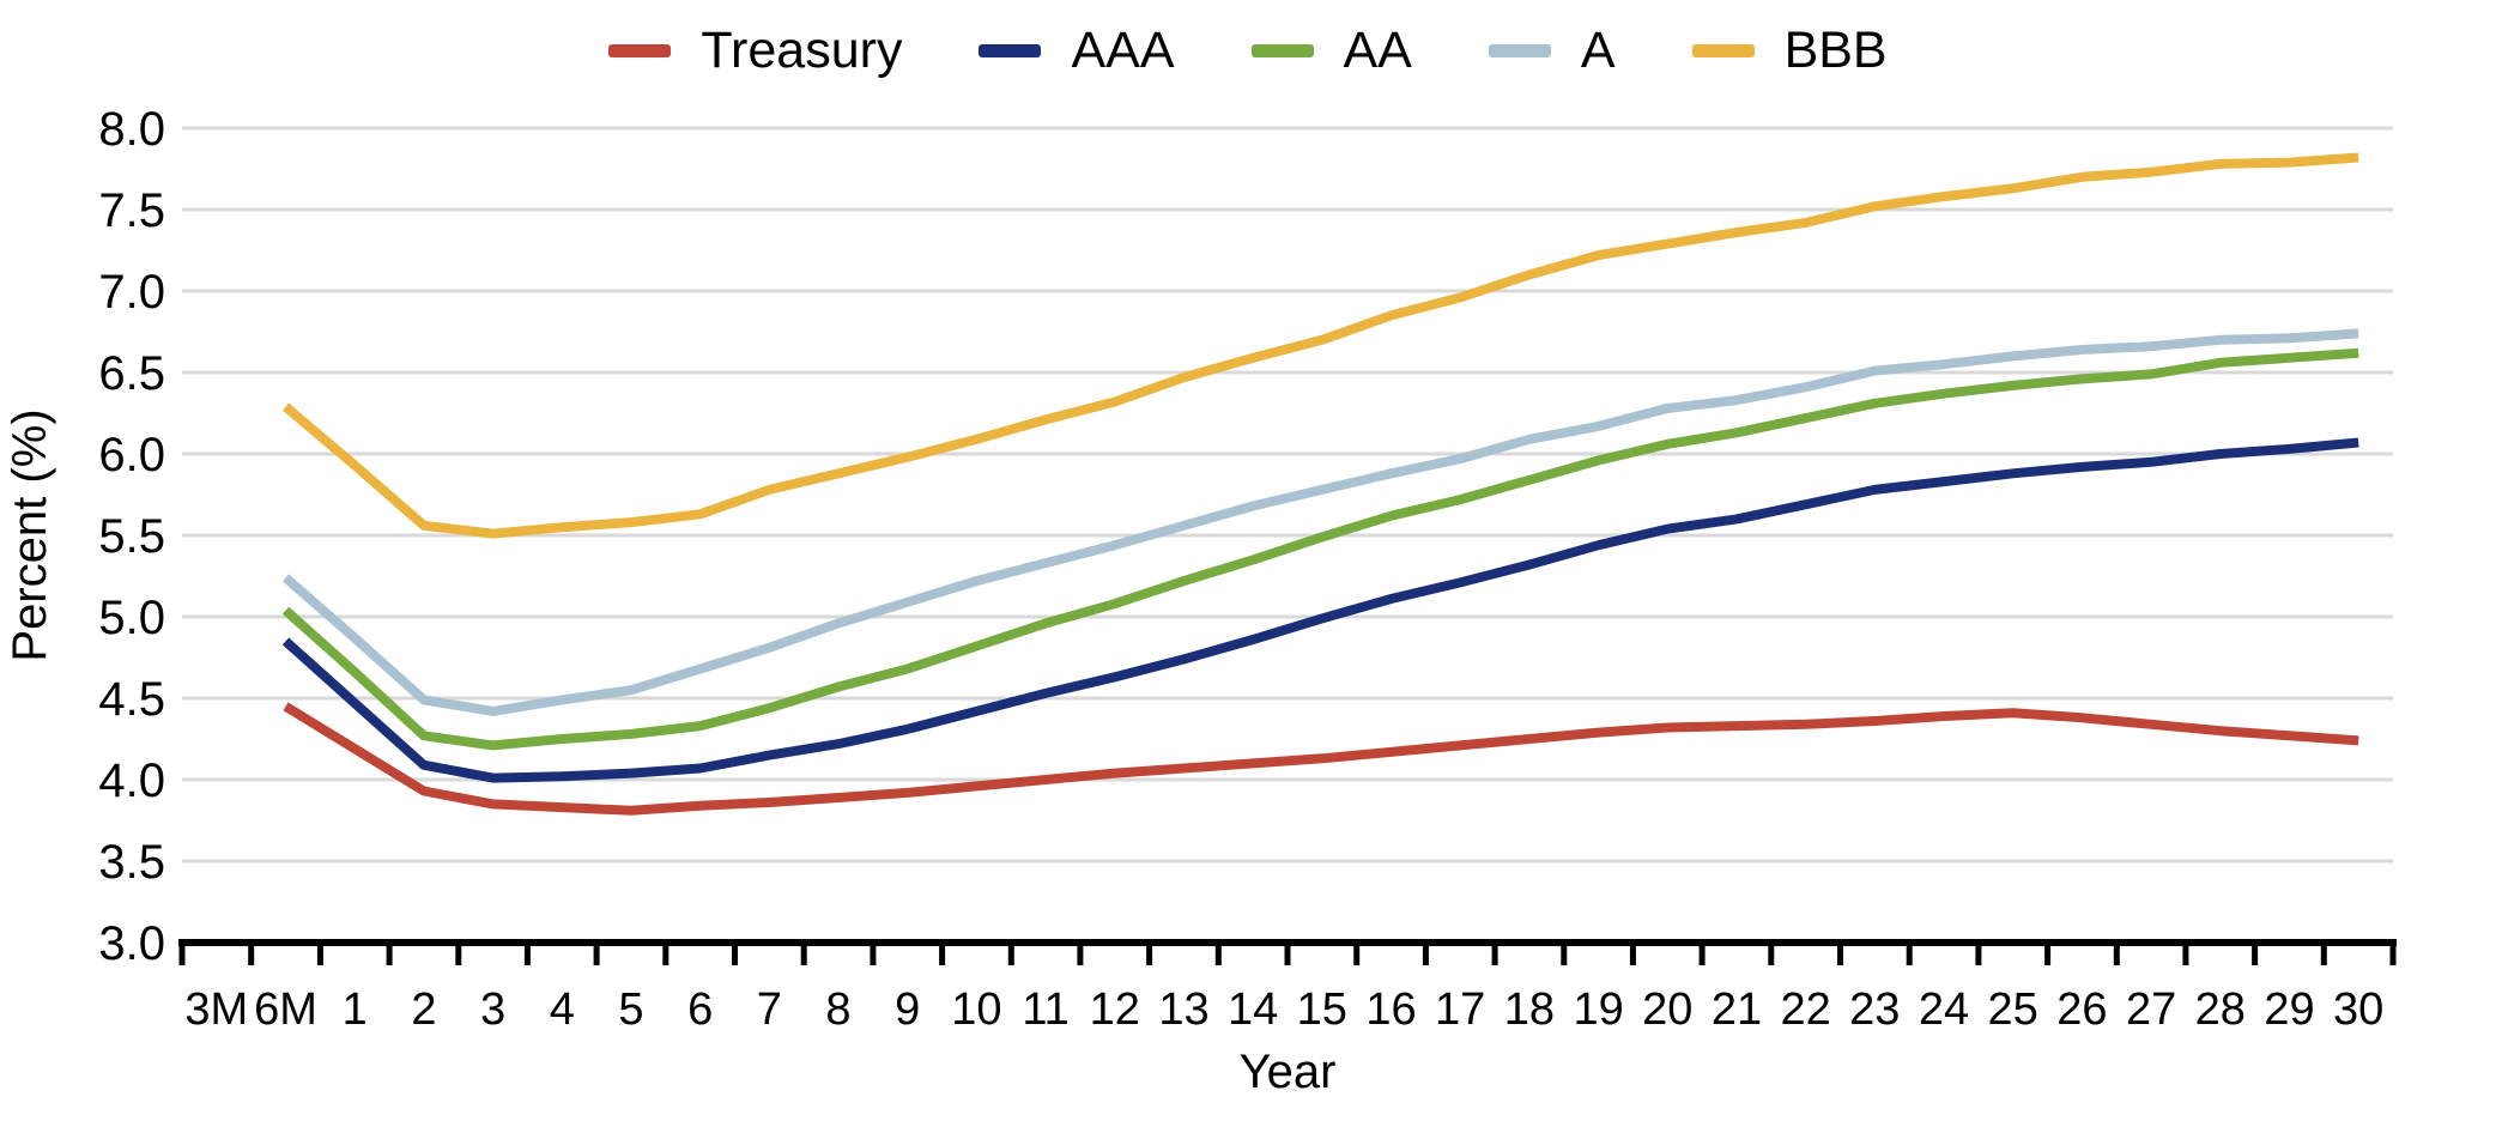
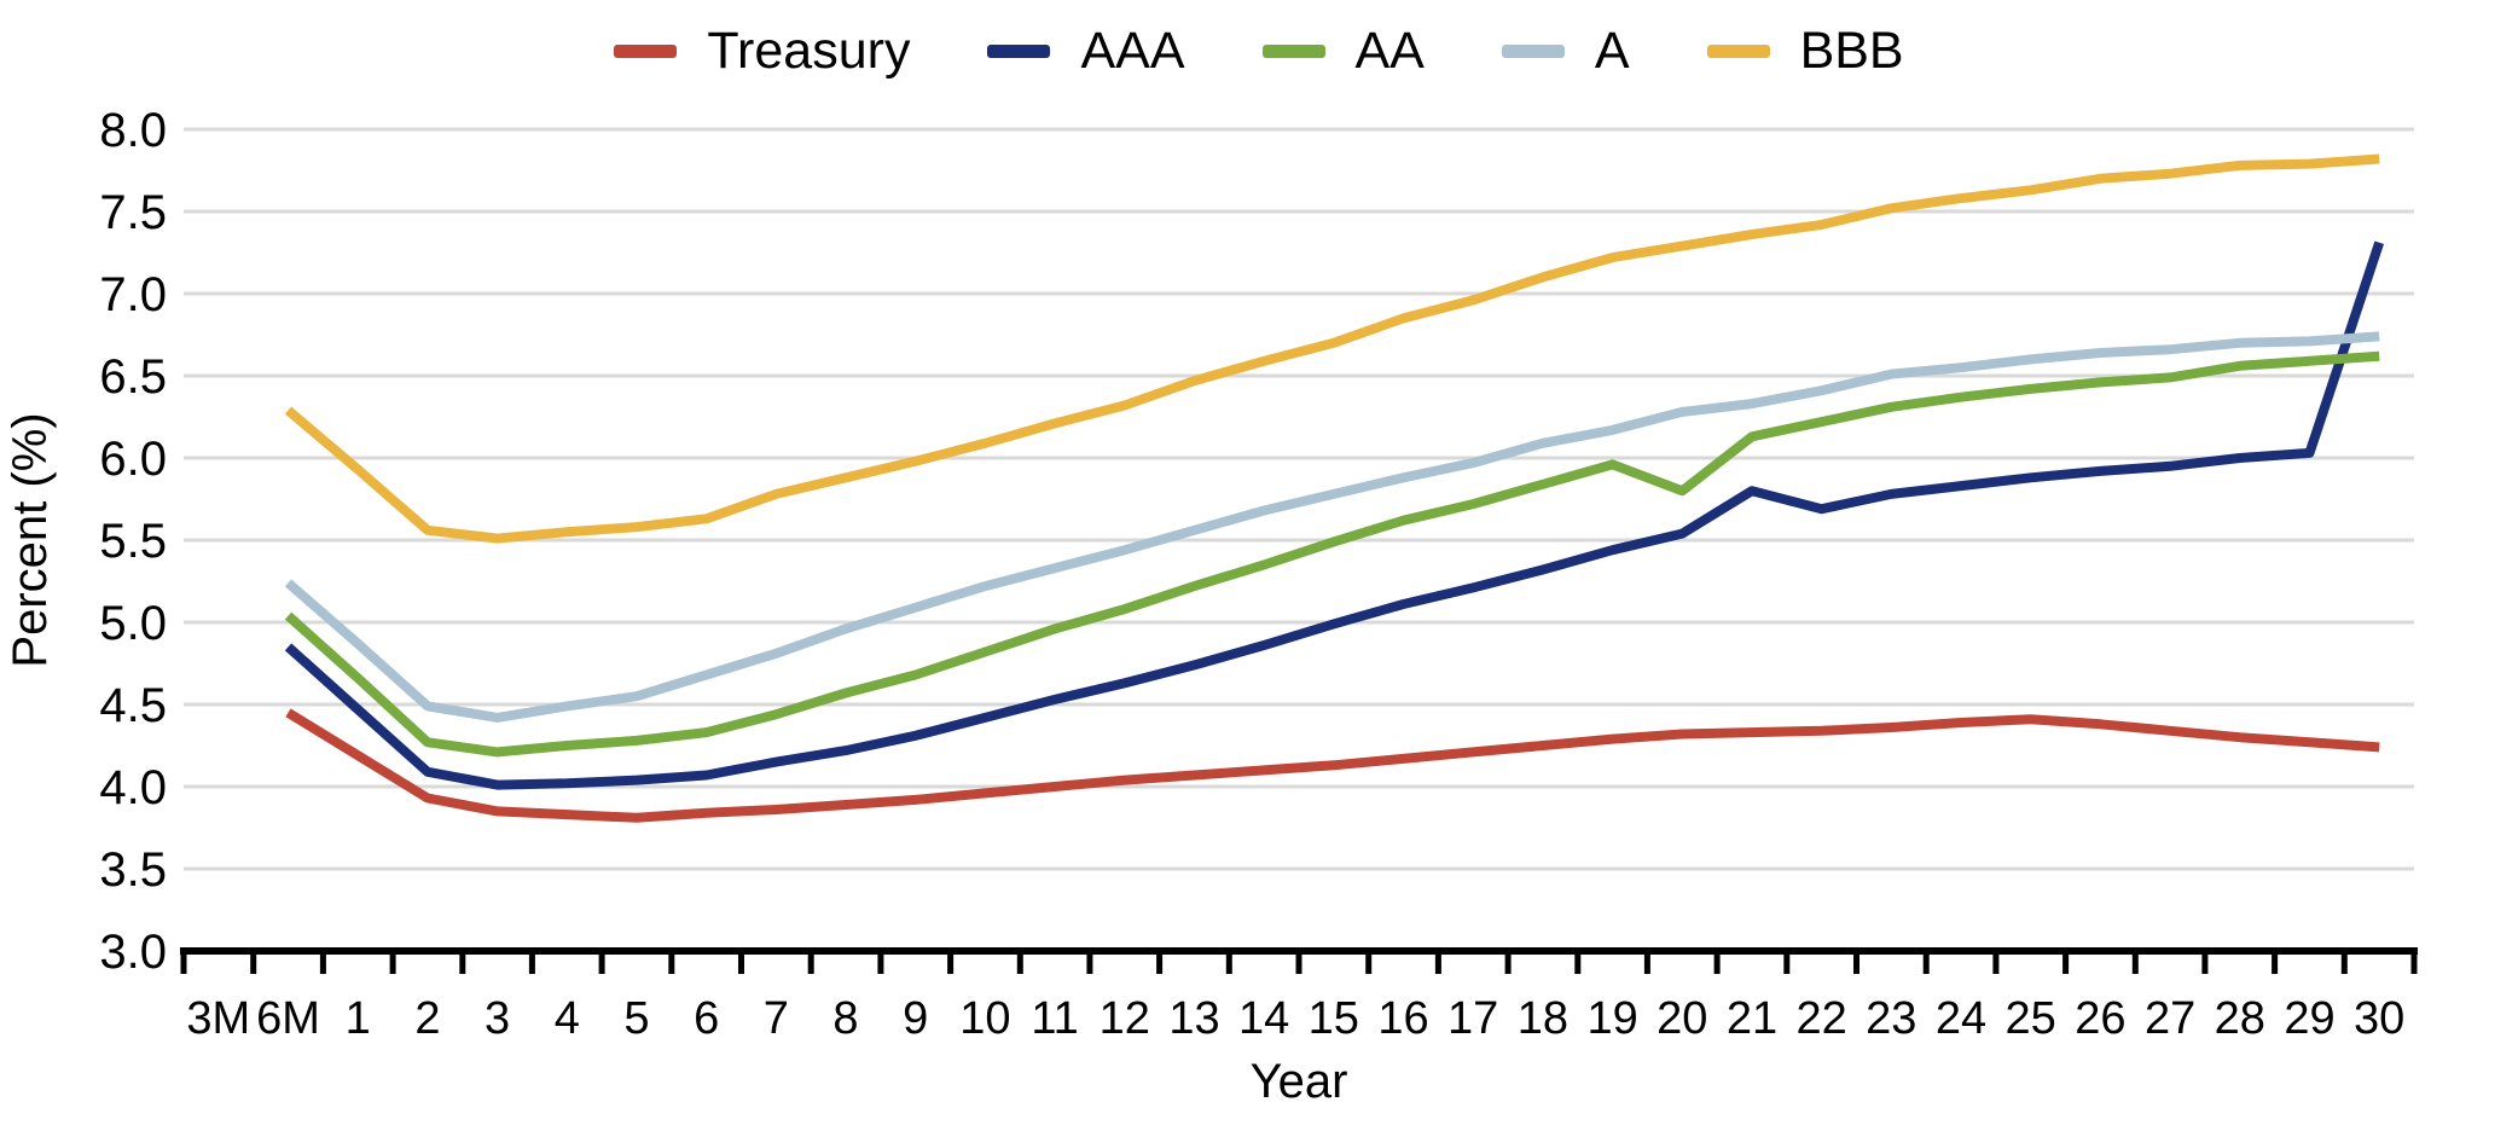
AA/20: 6.06 -> 5.80
AAA/21: 5.60 -> 5.80
AAA/30: 6.07 -> 7.31
